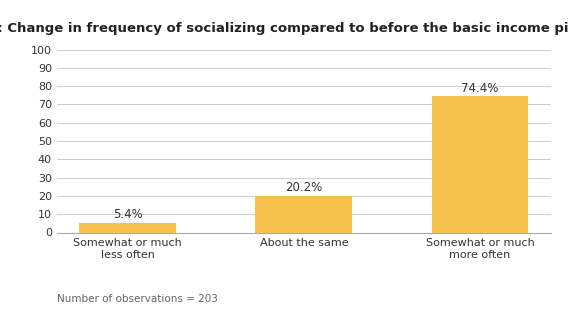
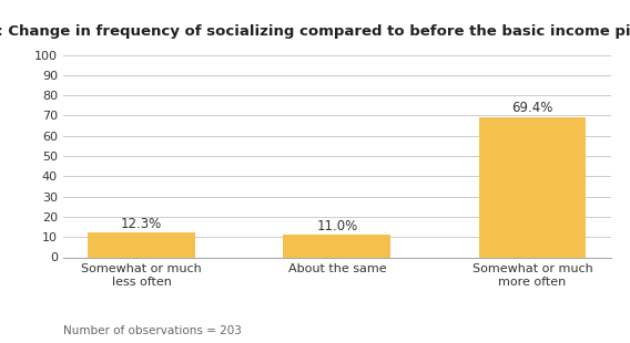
Somewhat or much less often: 5.4% -> 12.3%
About the same: 20.2% -> 11.0%
Somewhat or much more often: 74.4% -> 69.4%
